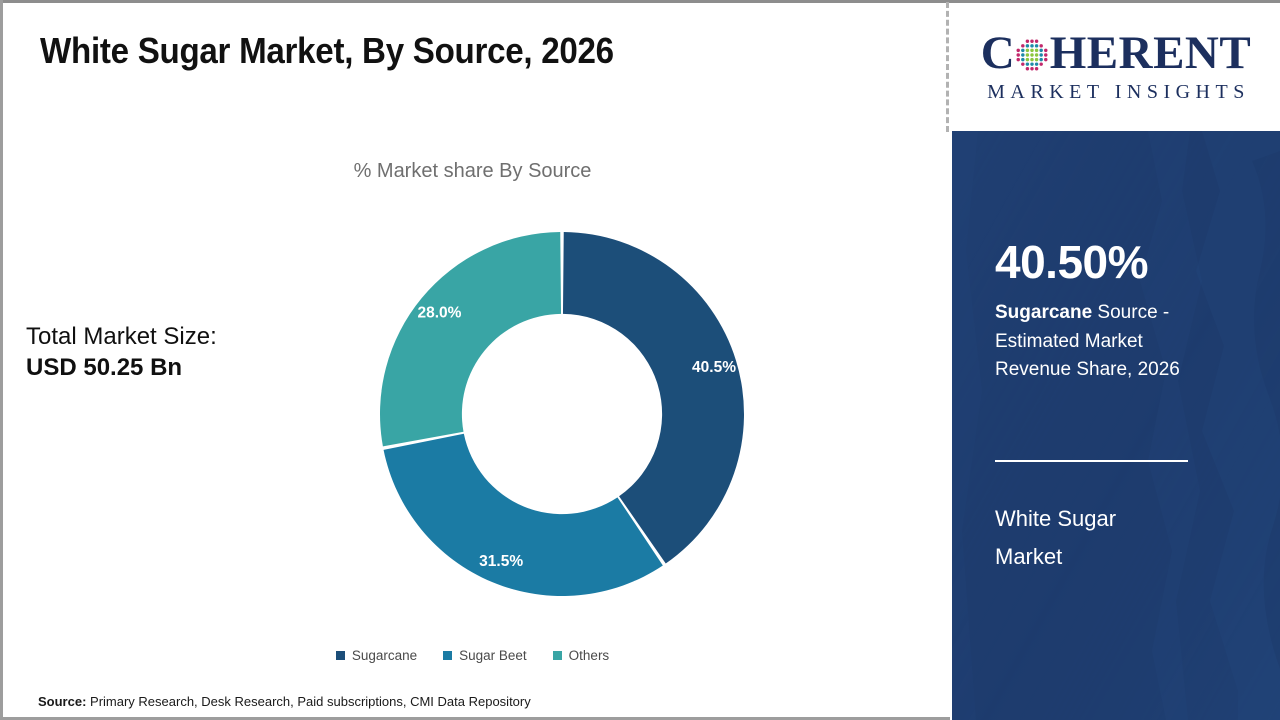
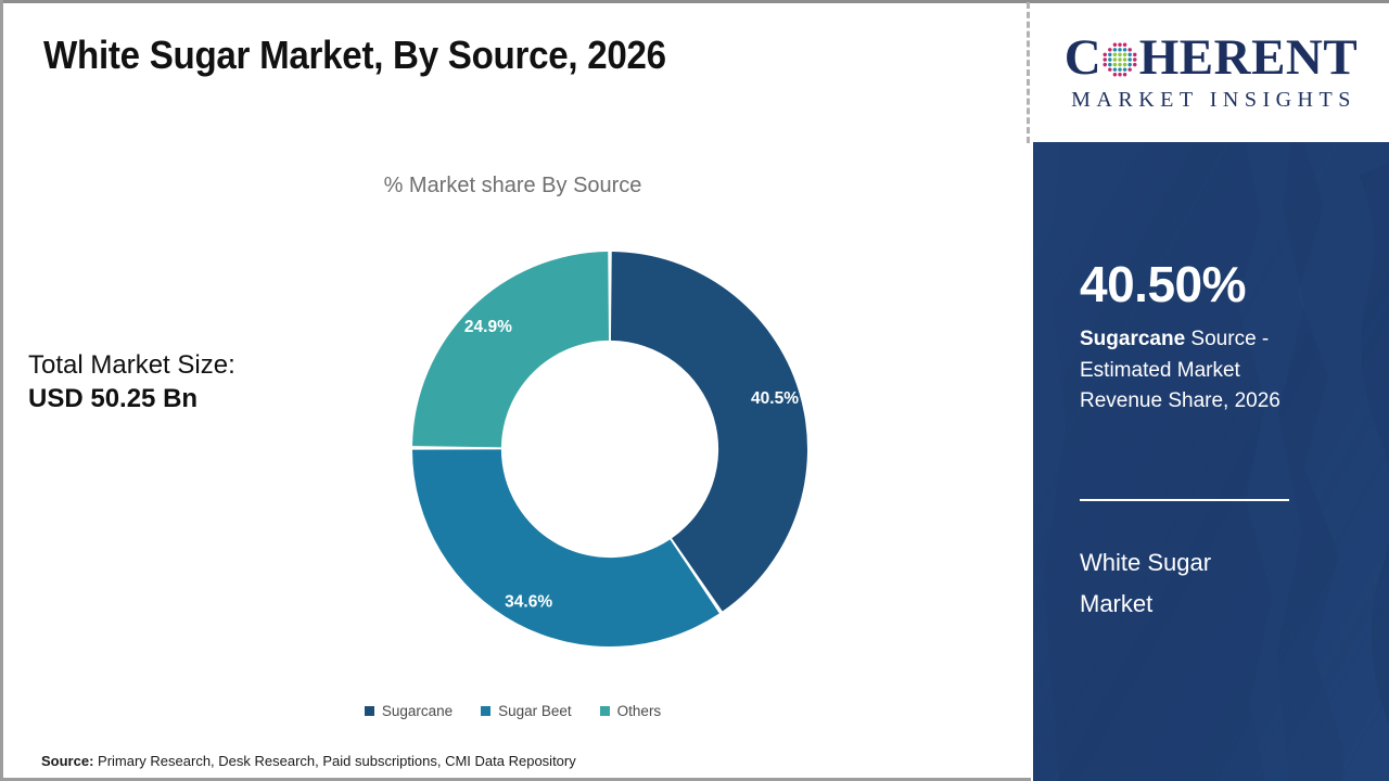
Sugar Beet: 31.5% -> 34.6%
Others: 28.0% -> 24.9%
